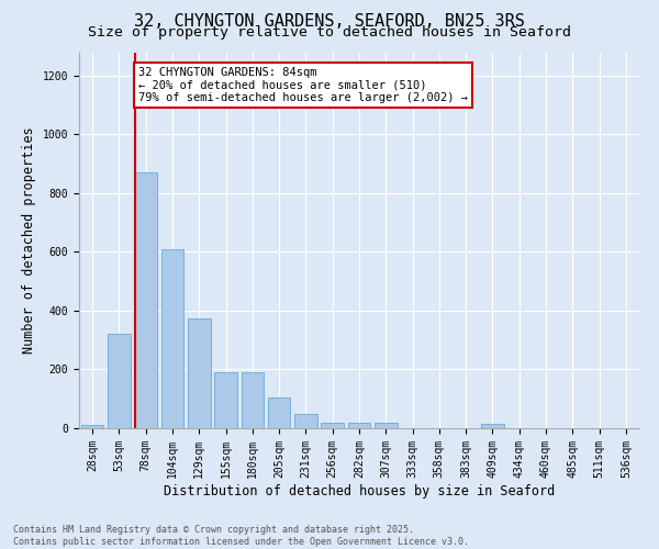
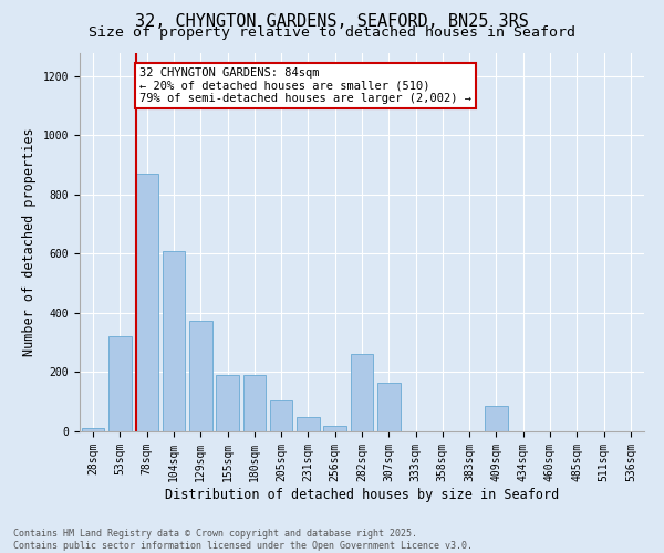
282sqm: 18 -> 260
307sqm: 18 -> 165
409sqm: 15 -> 85
